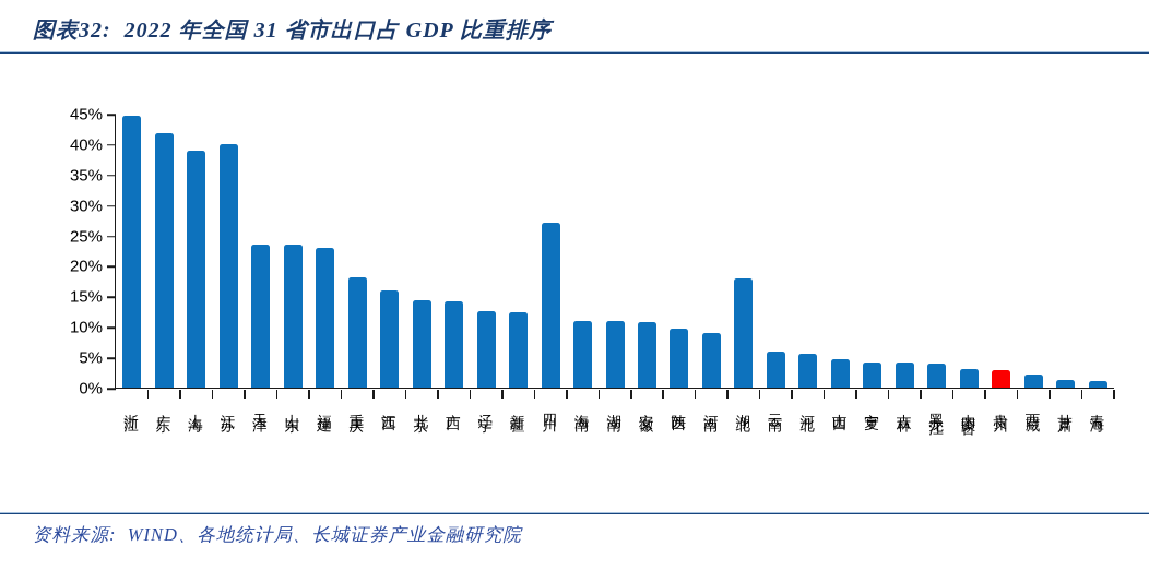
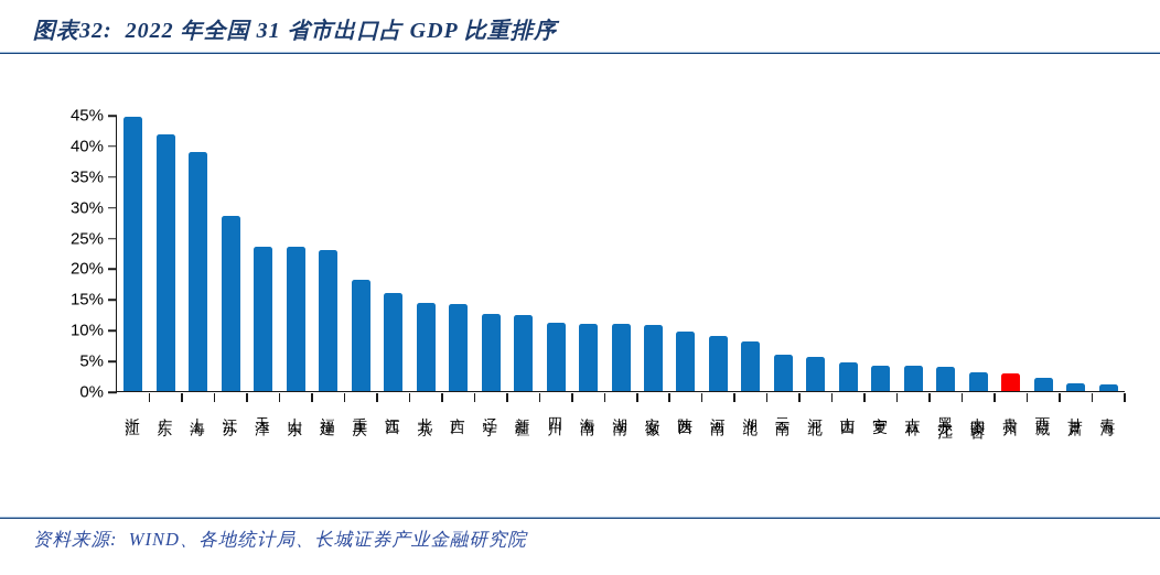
江苏: 40% -> 28%
四川: 27% -> 11%
湖北: 18% -> 8%
